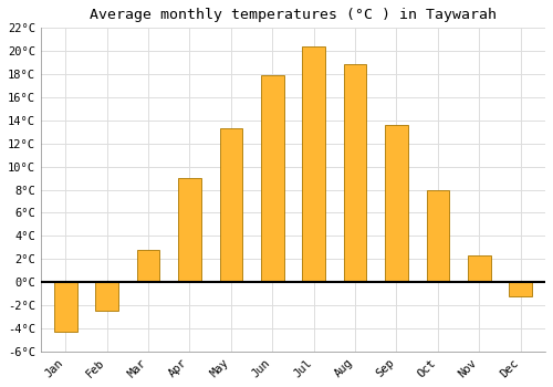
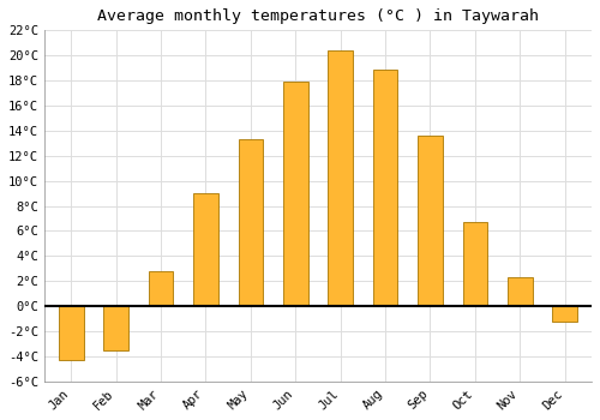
Feb: -2.5°C -> -3.5°C
Oct: 8.0°C -> 6.7°C
